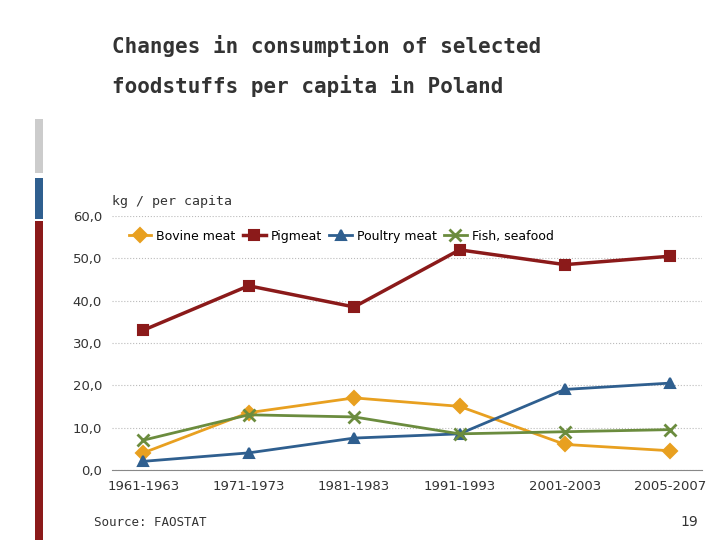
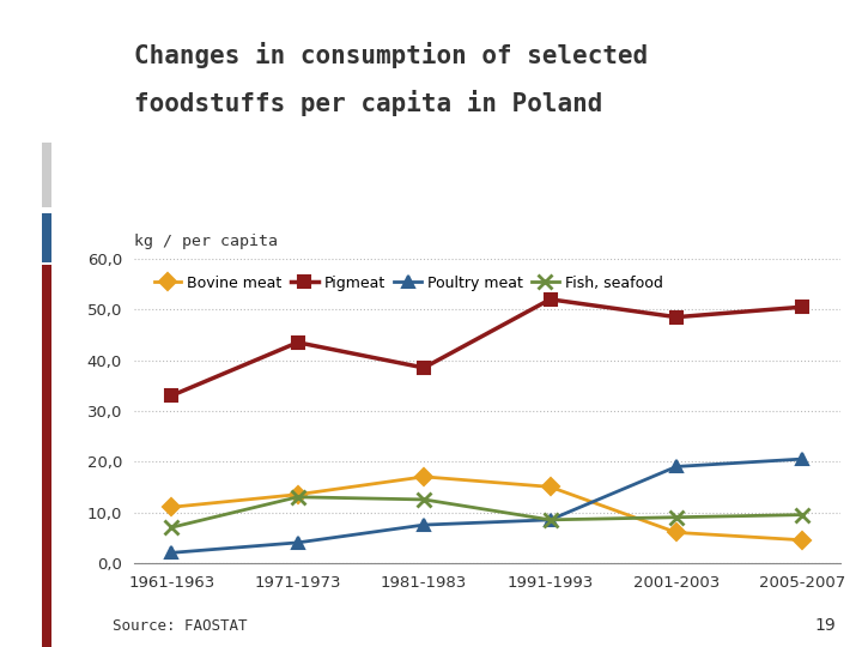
Bovine meat/1961-1963: 4,0 -> 11,0
